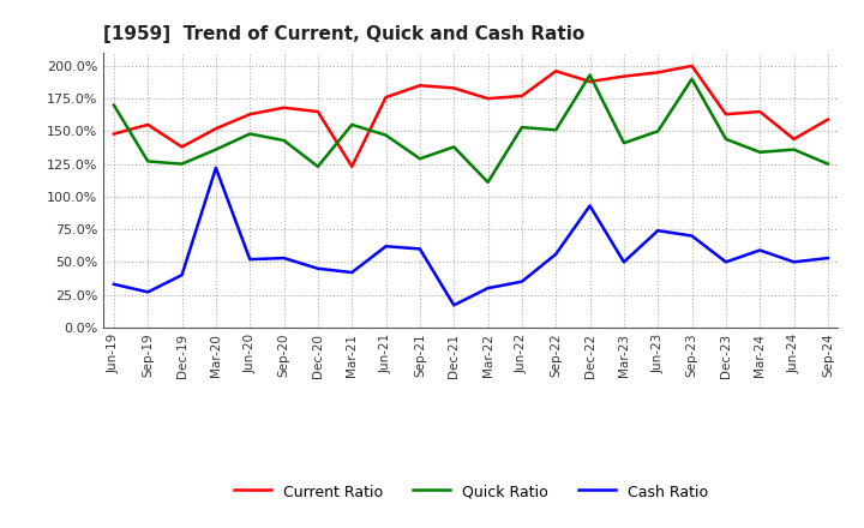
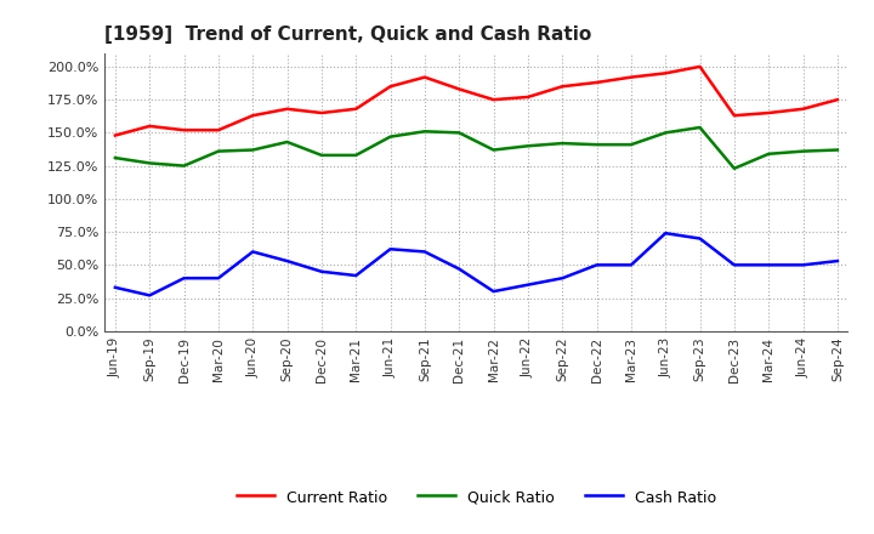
Quick Ratio/Jun-19: 170% -> 131%
Current Ratio/Dec-19: 138% -> 152%
Cash Ratio/Mar-20: 122% -> 40%
Quick Ratio/Jun-20: 148% -> 137%
Cash Ratio/Jun-20: 52% -> 60%
Quick Ratio/Dec-20: 123% -> 133%
Current Ratio/Mar-21: 123% -> 168%
Quick Ratio/Mar-21: 155% -> 133%
Current Ratio/Jun-21: 176% -> 185%
Current Ratio/Sep-21: 185% -> 192%
Quick Ratio/Sep-21: 129% -> 151%
Quick Ratio/Dec-21: 138% -> 150%
Cash Ratio/Dec-21: 17% -> 47%
Quick Ratio/Mar-22: 111% -> 137%
Quick Ratio/Jun-22: 153% -> 140%
Current Ratio/Sep-22: 196% -> 185%
Quick Ratio/Sep-22: 151% -> 142%
Cash Ratio/Sep-22: 56% -> 40%
Quick Ratio/Dec-22: 193% -> 141%
Cash Ratio/Dec-22: 93% -> 50%
Quick Ratio/Sep-23: 190% -> 154%
Quick Ratio/Dec-23: 144% -> 123%
Cash Ratio/Mar-24: 59% -> 50%
Current Ratio/Jun-24: 144% -> 168%
Current Ratio/Sep-24: 159% -> 175%
Quick Ratio/Sep-24: 125% -> 137%
